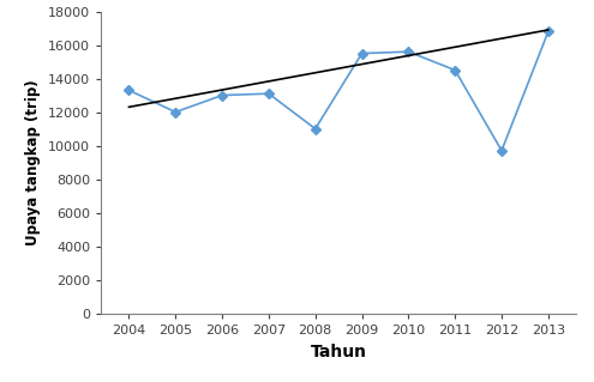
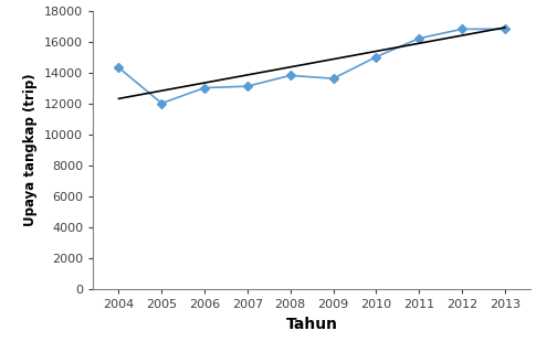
2004: 13300 -> 14300
2008: 11000 -> 13800
2009: 15500 -> 13600
2010: 15600 -> 15000
2011: 14500 -> 16200
2012: 9700 -> 16800
